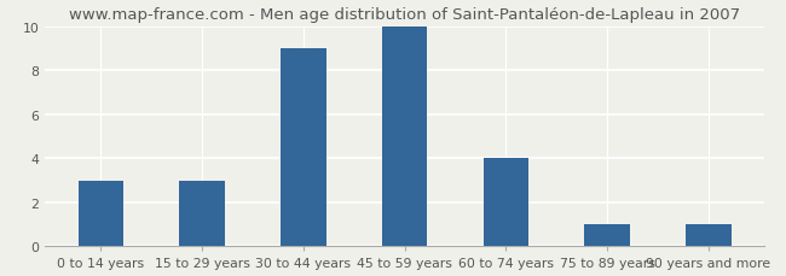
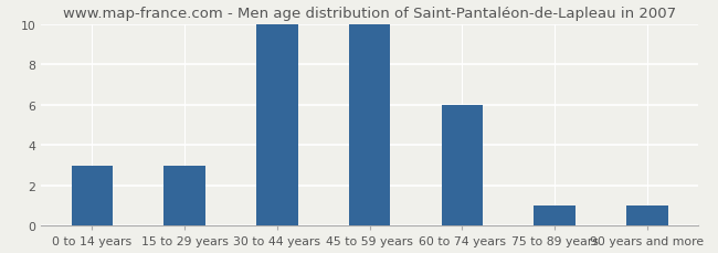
30 to 44 years: 9 -> 10
60 to 74 years: 4 -> 6
